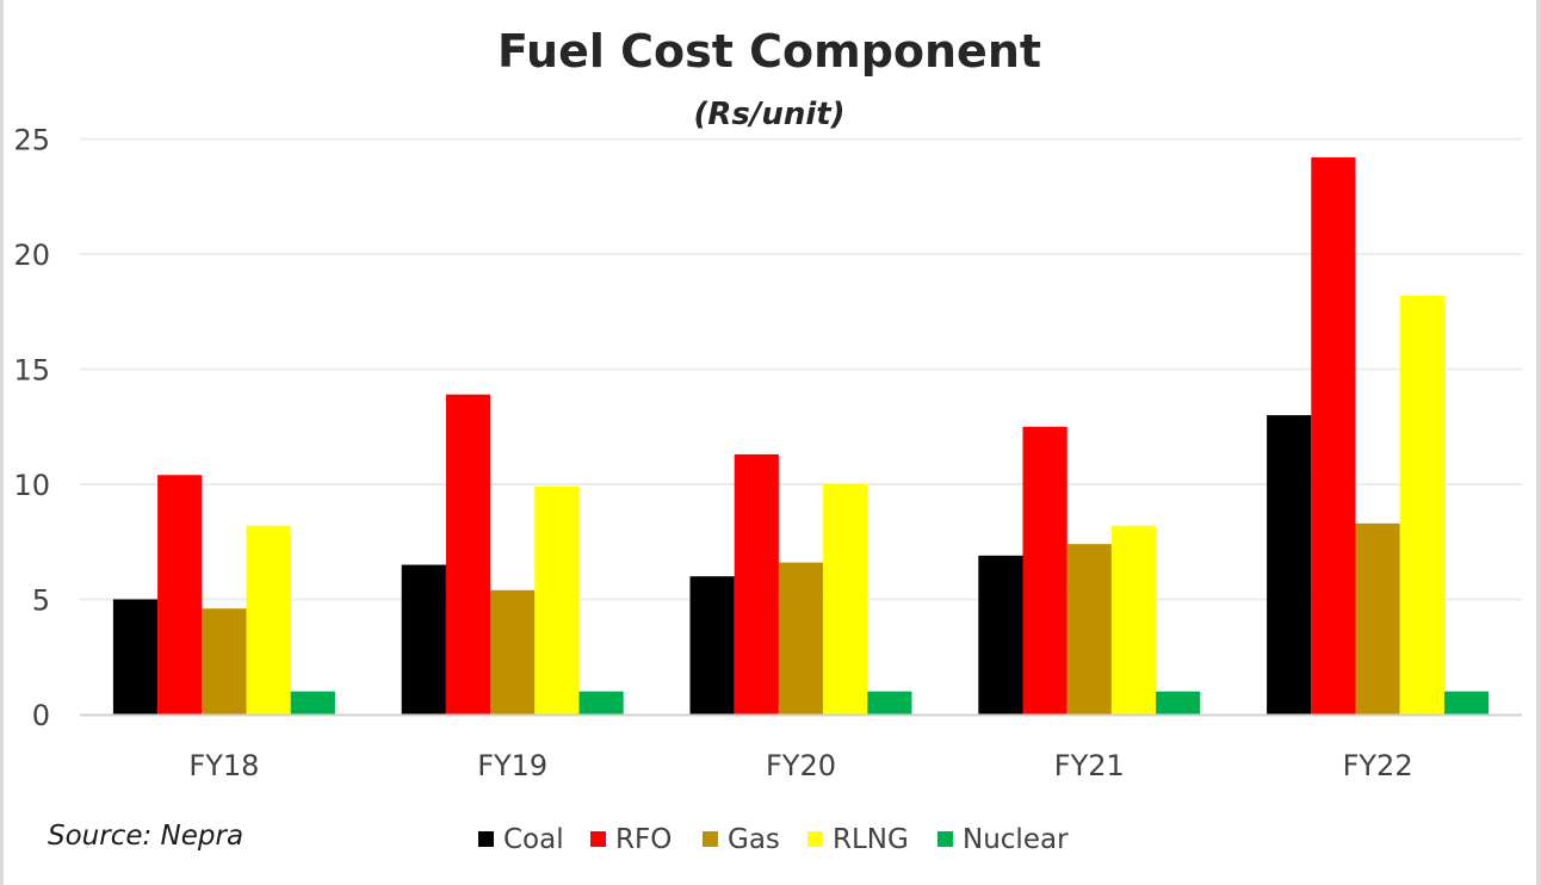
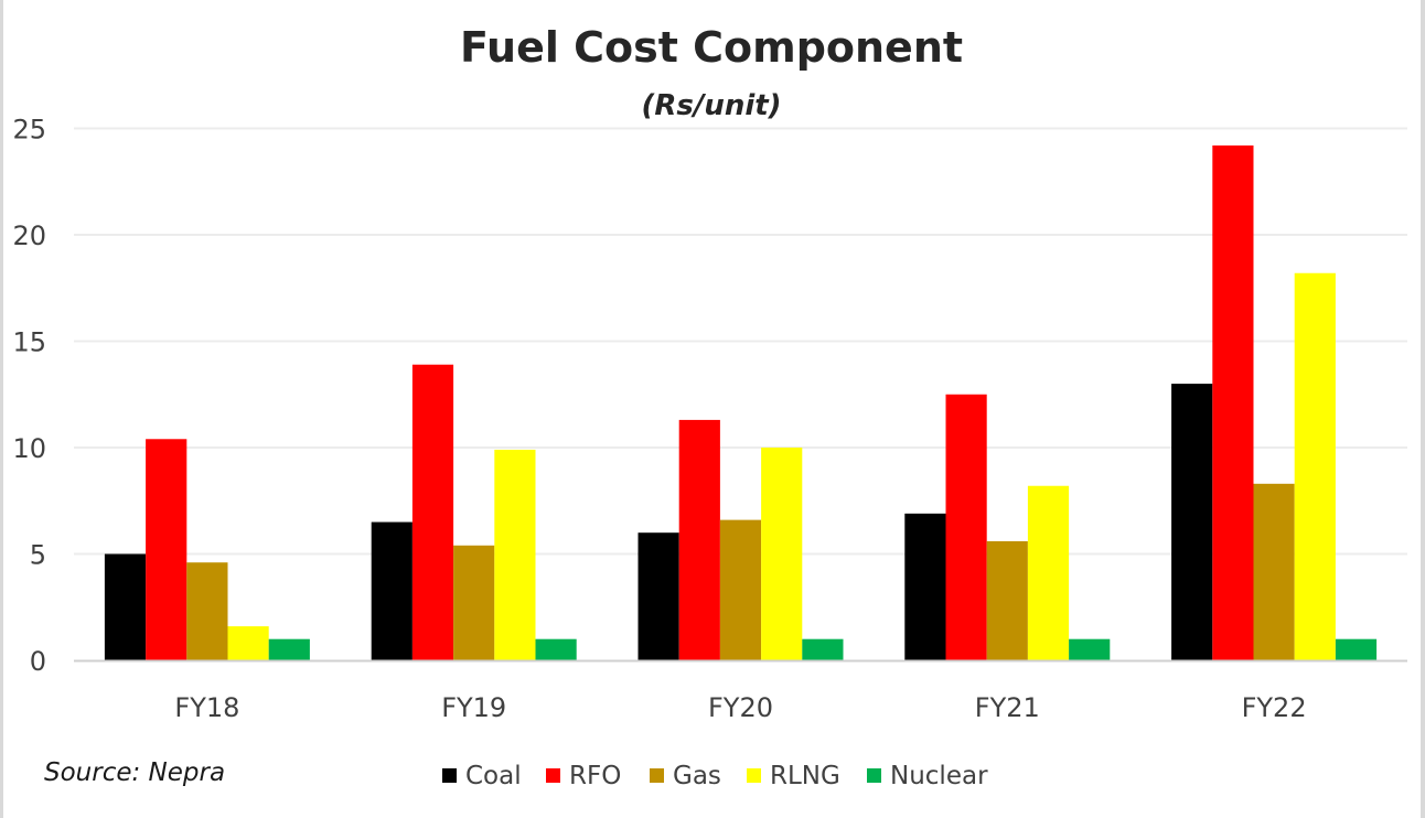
RLNG/FY18: 8.2 -> 1.6
Gas/FY21: 7.4 -> 5.6
